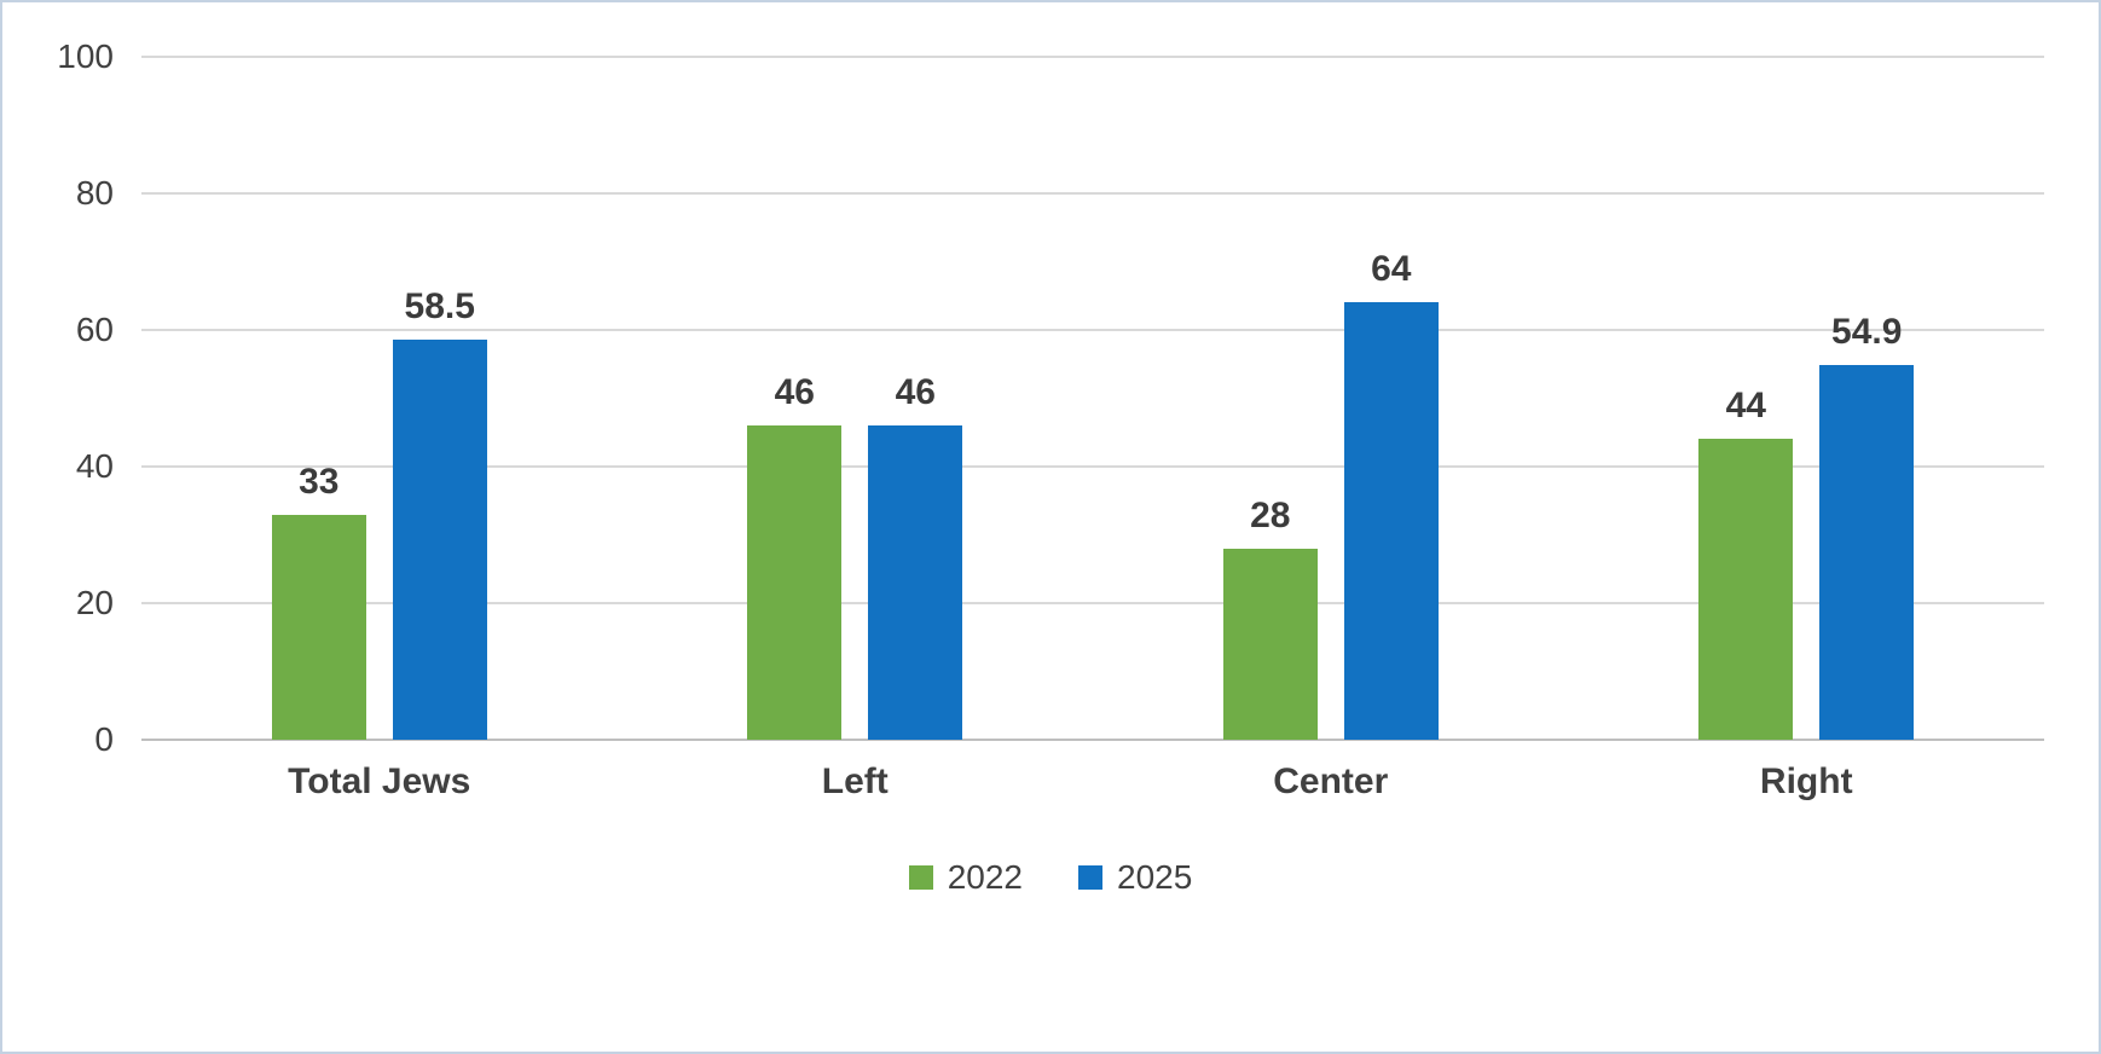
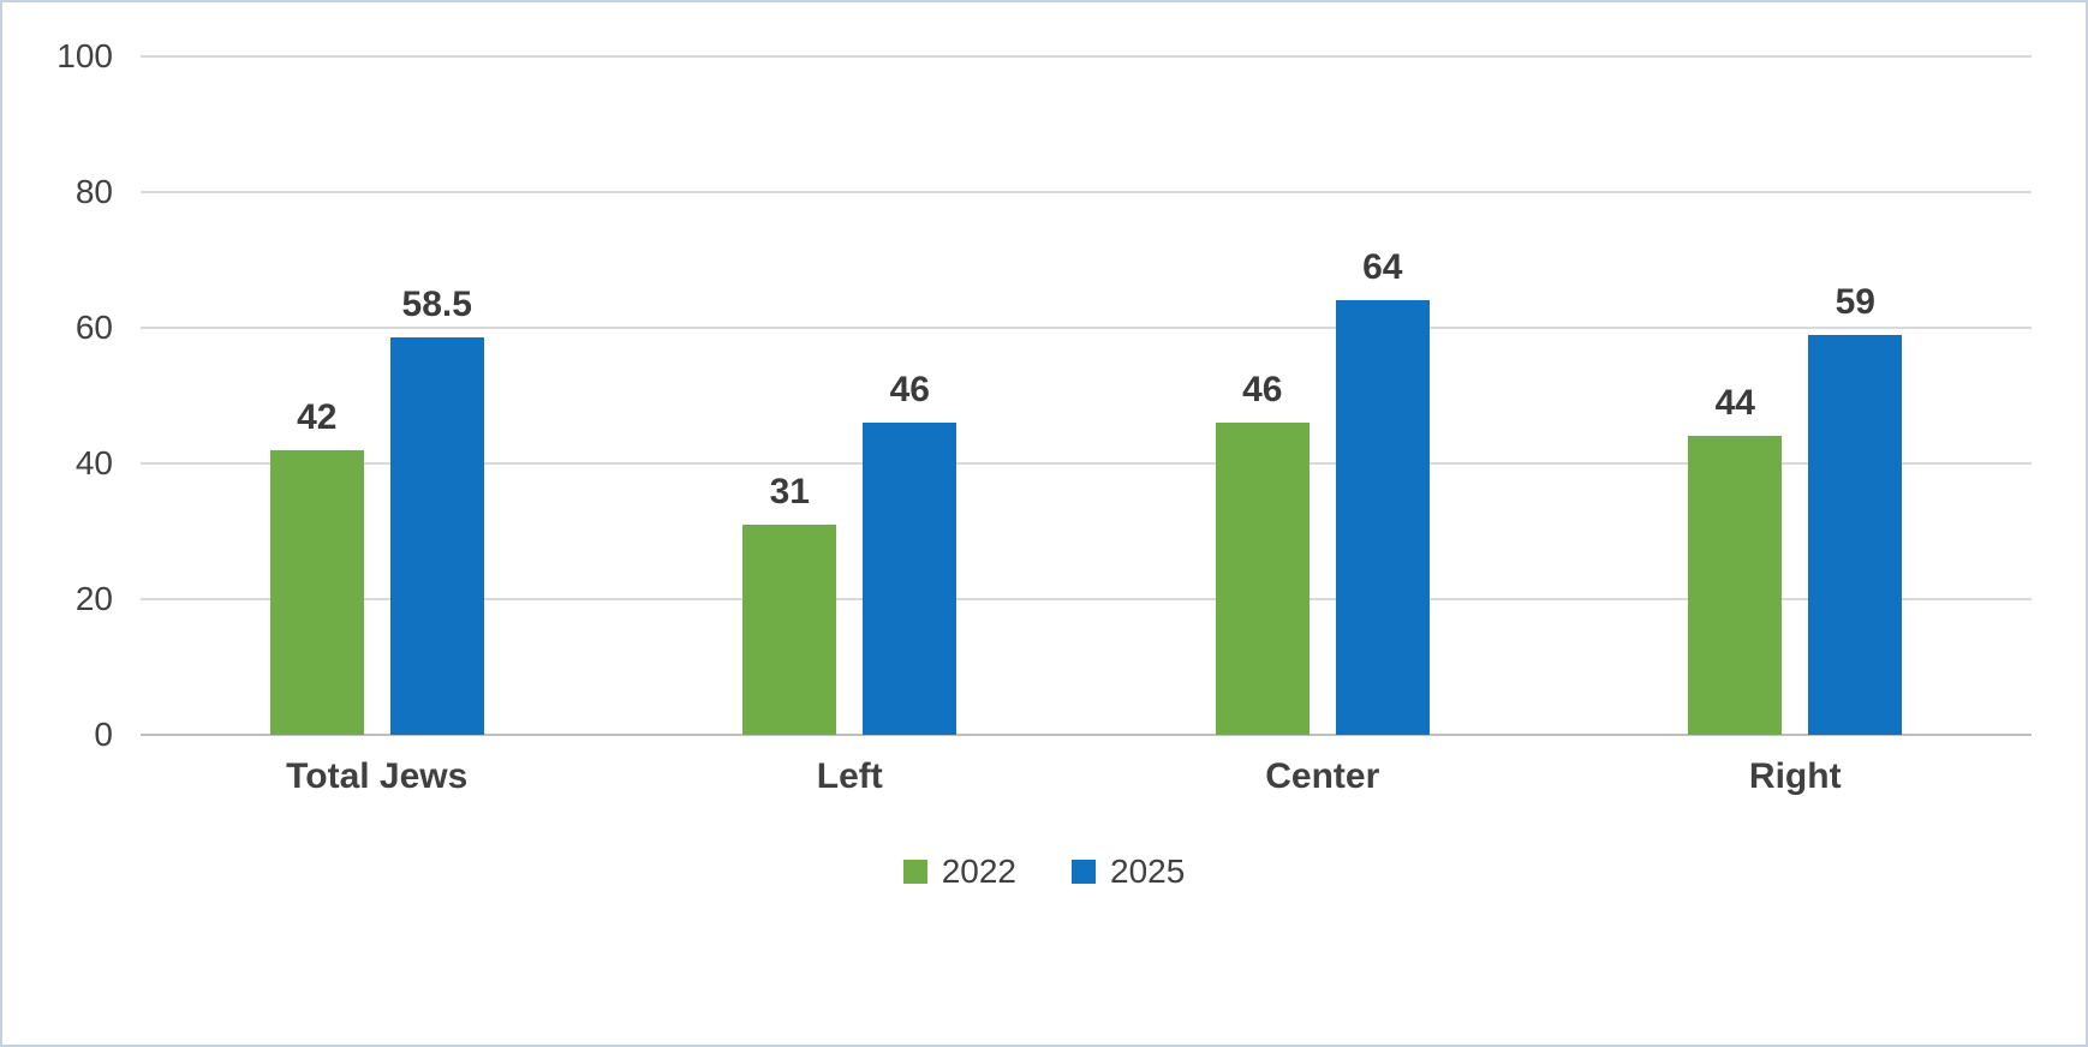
2022/Total Jews: 33 -> 42
2022/Left: 46 -> 31
2022/Center: 28 -> 46
2025/Right: 54.9 -> 59
